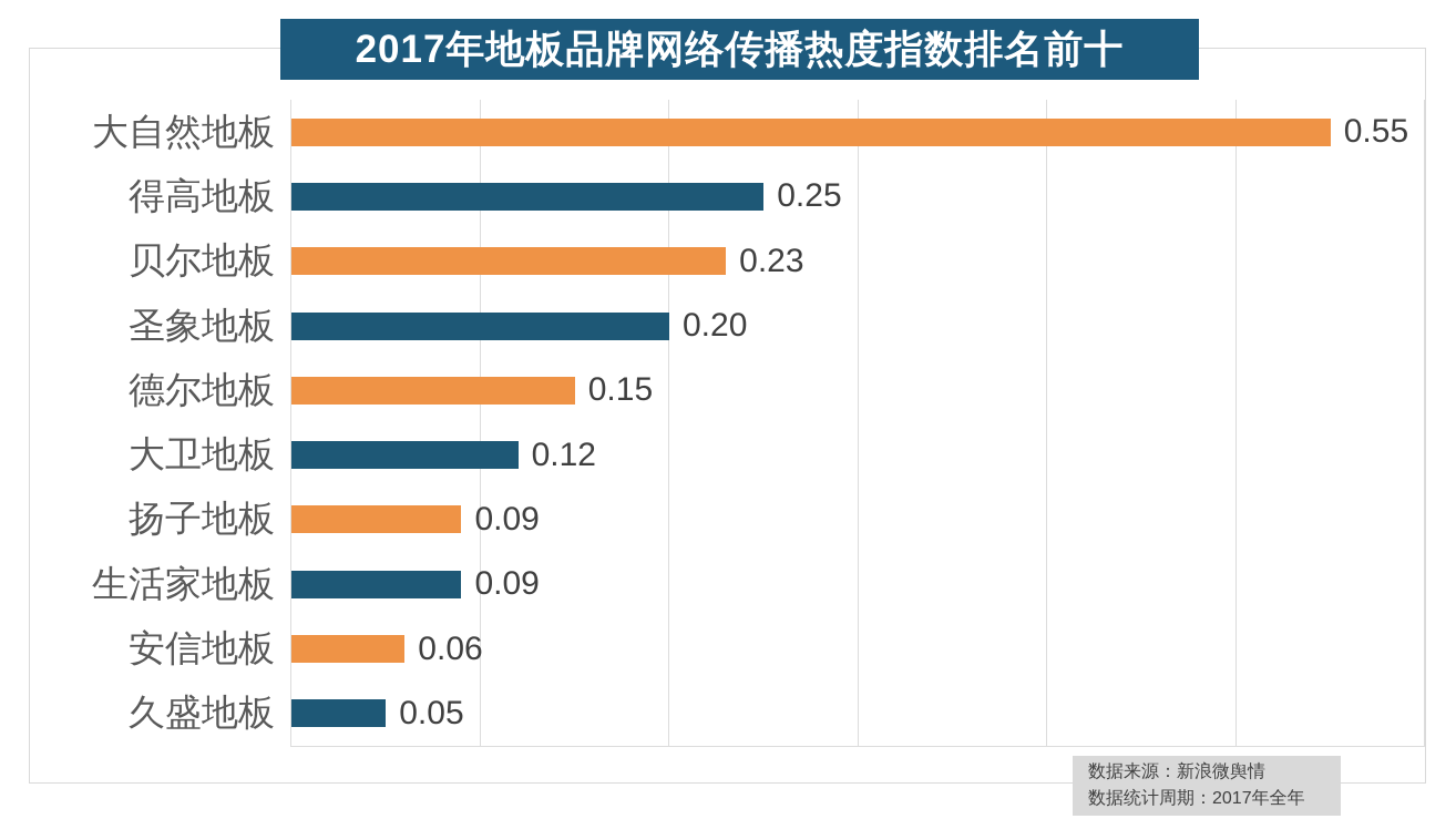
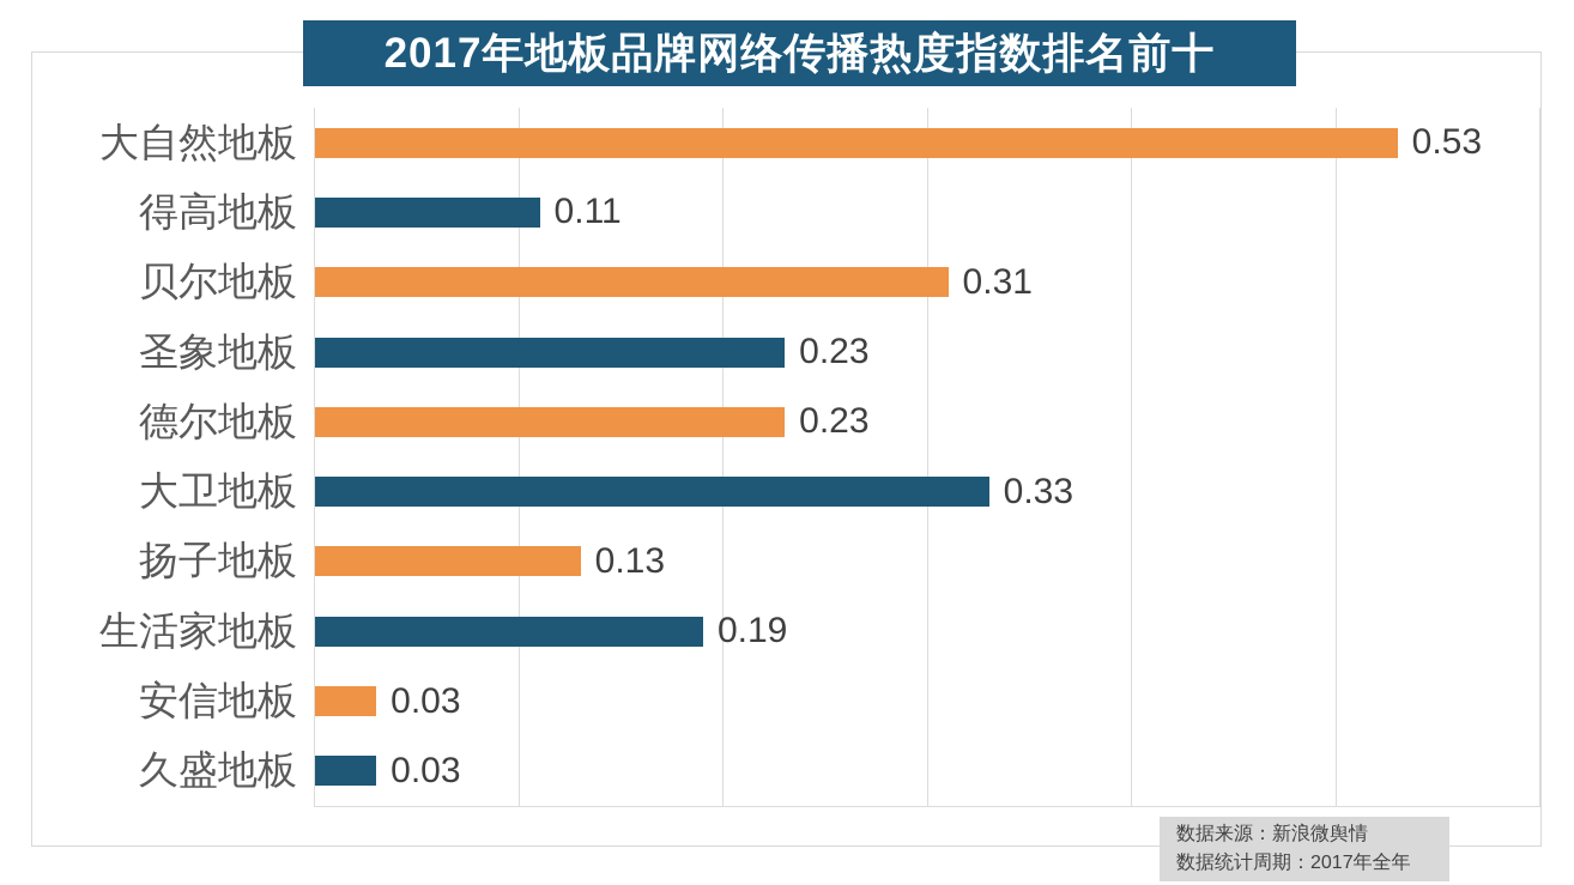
大自然地板: 0.55 -> 0.53
得高地板: 0.25 -> 0.11
贝尔地板: 0.23 -> 0.31
圣象地板: 0.20 -> 0.23
德尔地板: 0.15 -> 0.23
大卫地板: 0.12 -> 0.33
扬子地板: 0.09 -> 0.13
生活家地板: 0.09 -> 0.19
安信地板: 0.06 -> 0.03
久盛地板: 0.05 -> 0.03
